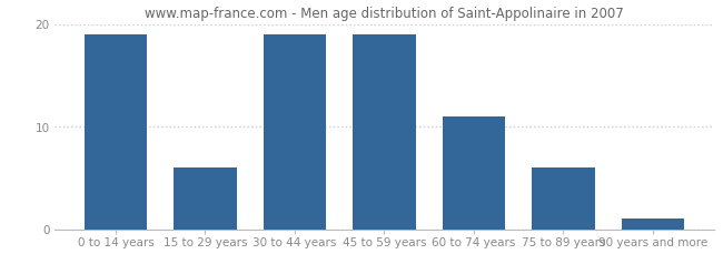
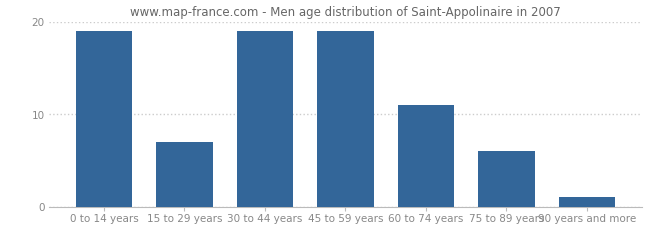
15 to 29 years: 6 -> 7
